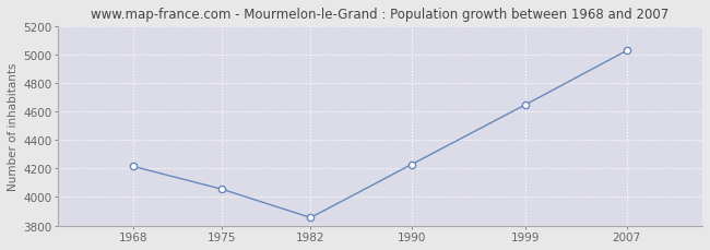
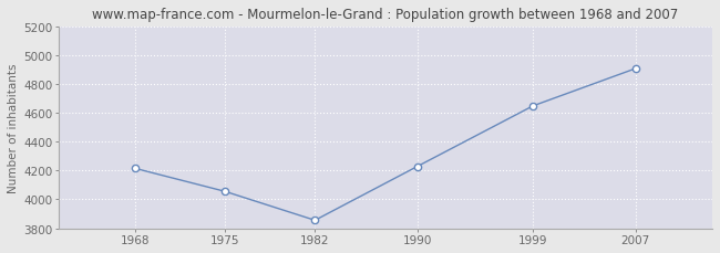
2007: 5030 -> 4910
